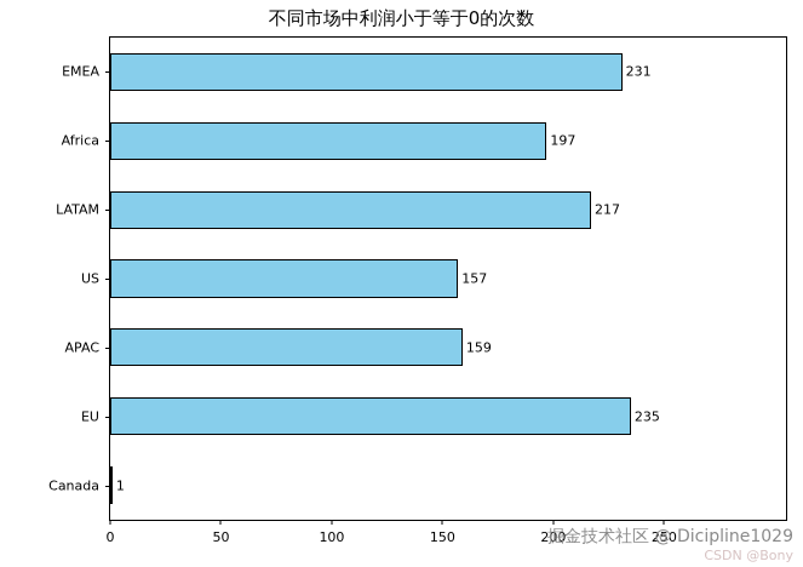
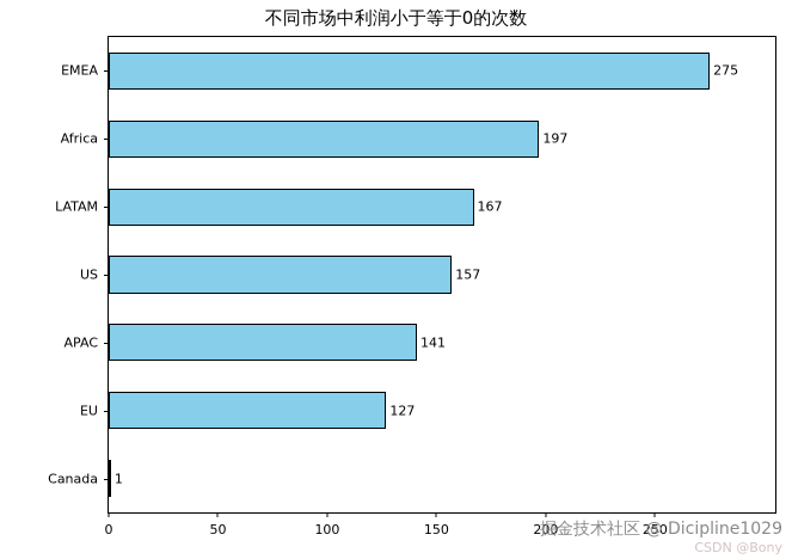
EMEA: 231 -> 275
LATAM: 217 -> 167
APAC: 159 -> 141
EU: 235 -> 127
